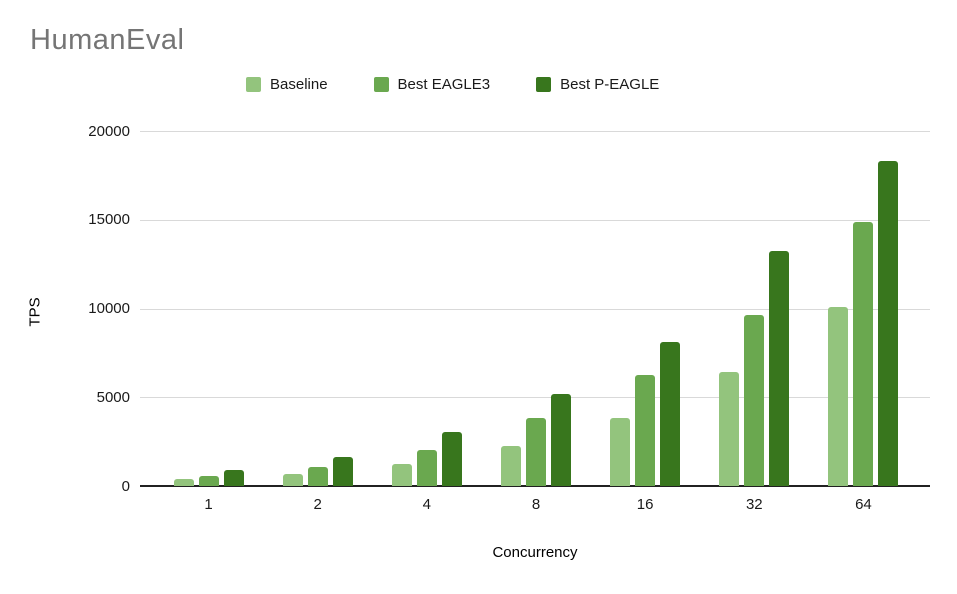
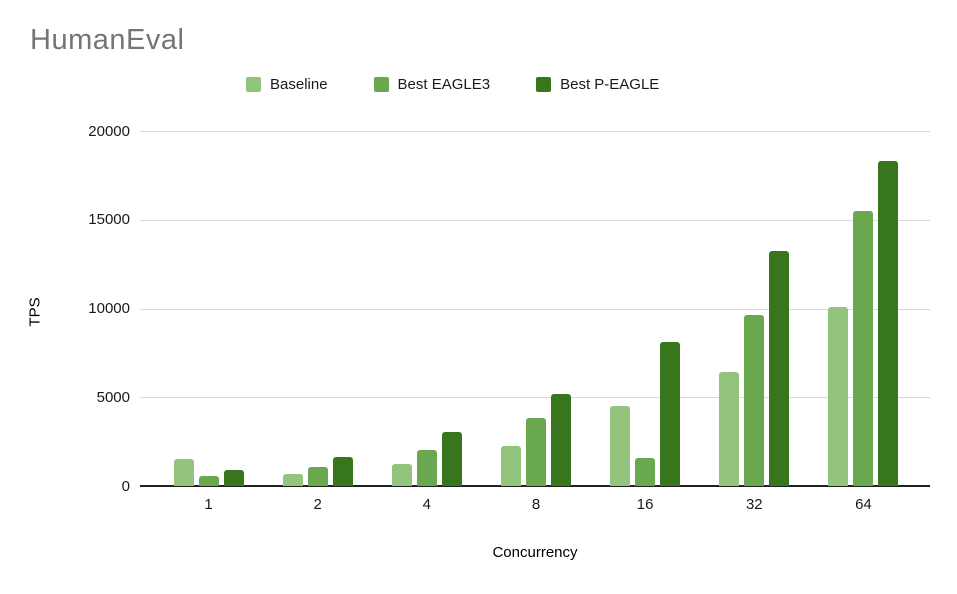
Baseline/1: 400 -> 1500
Baseline/16: 3800 -> 4500
Best EAGLE3/16: 6200 -> 1600
Best EAGLE3/64: 14900 -> 15500
